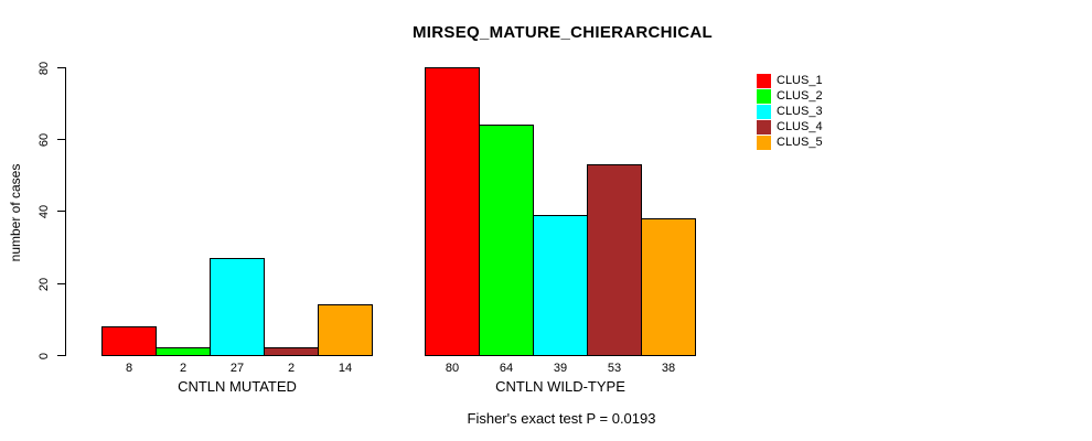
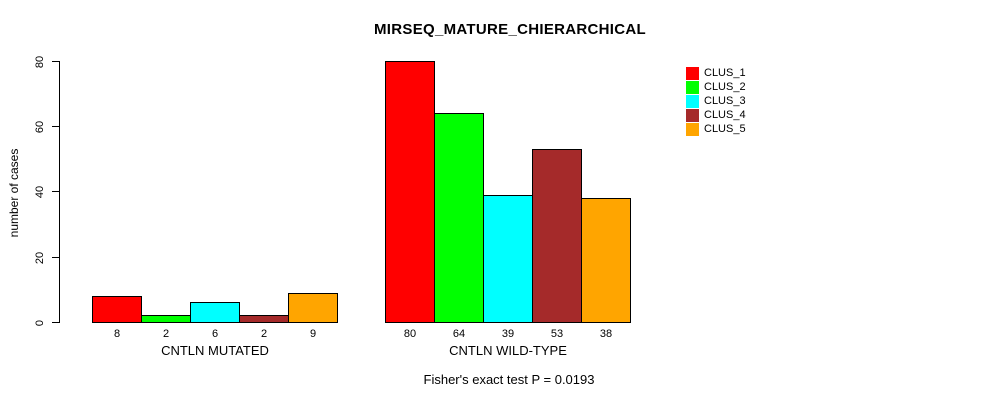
CLUS_3/CNTLN MUTATED: 27 -> 6
CLUS_5/CNTLN MUTATED: 14 -> 9
